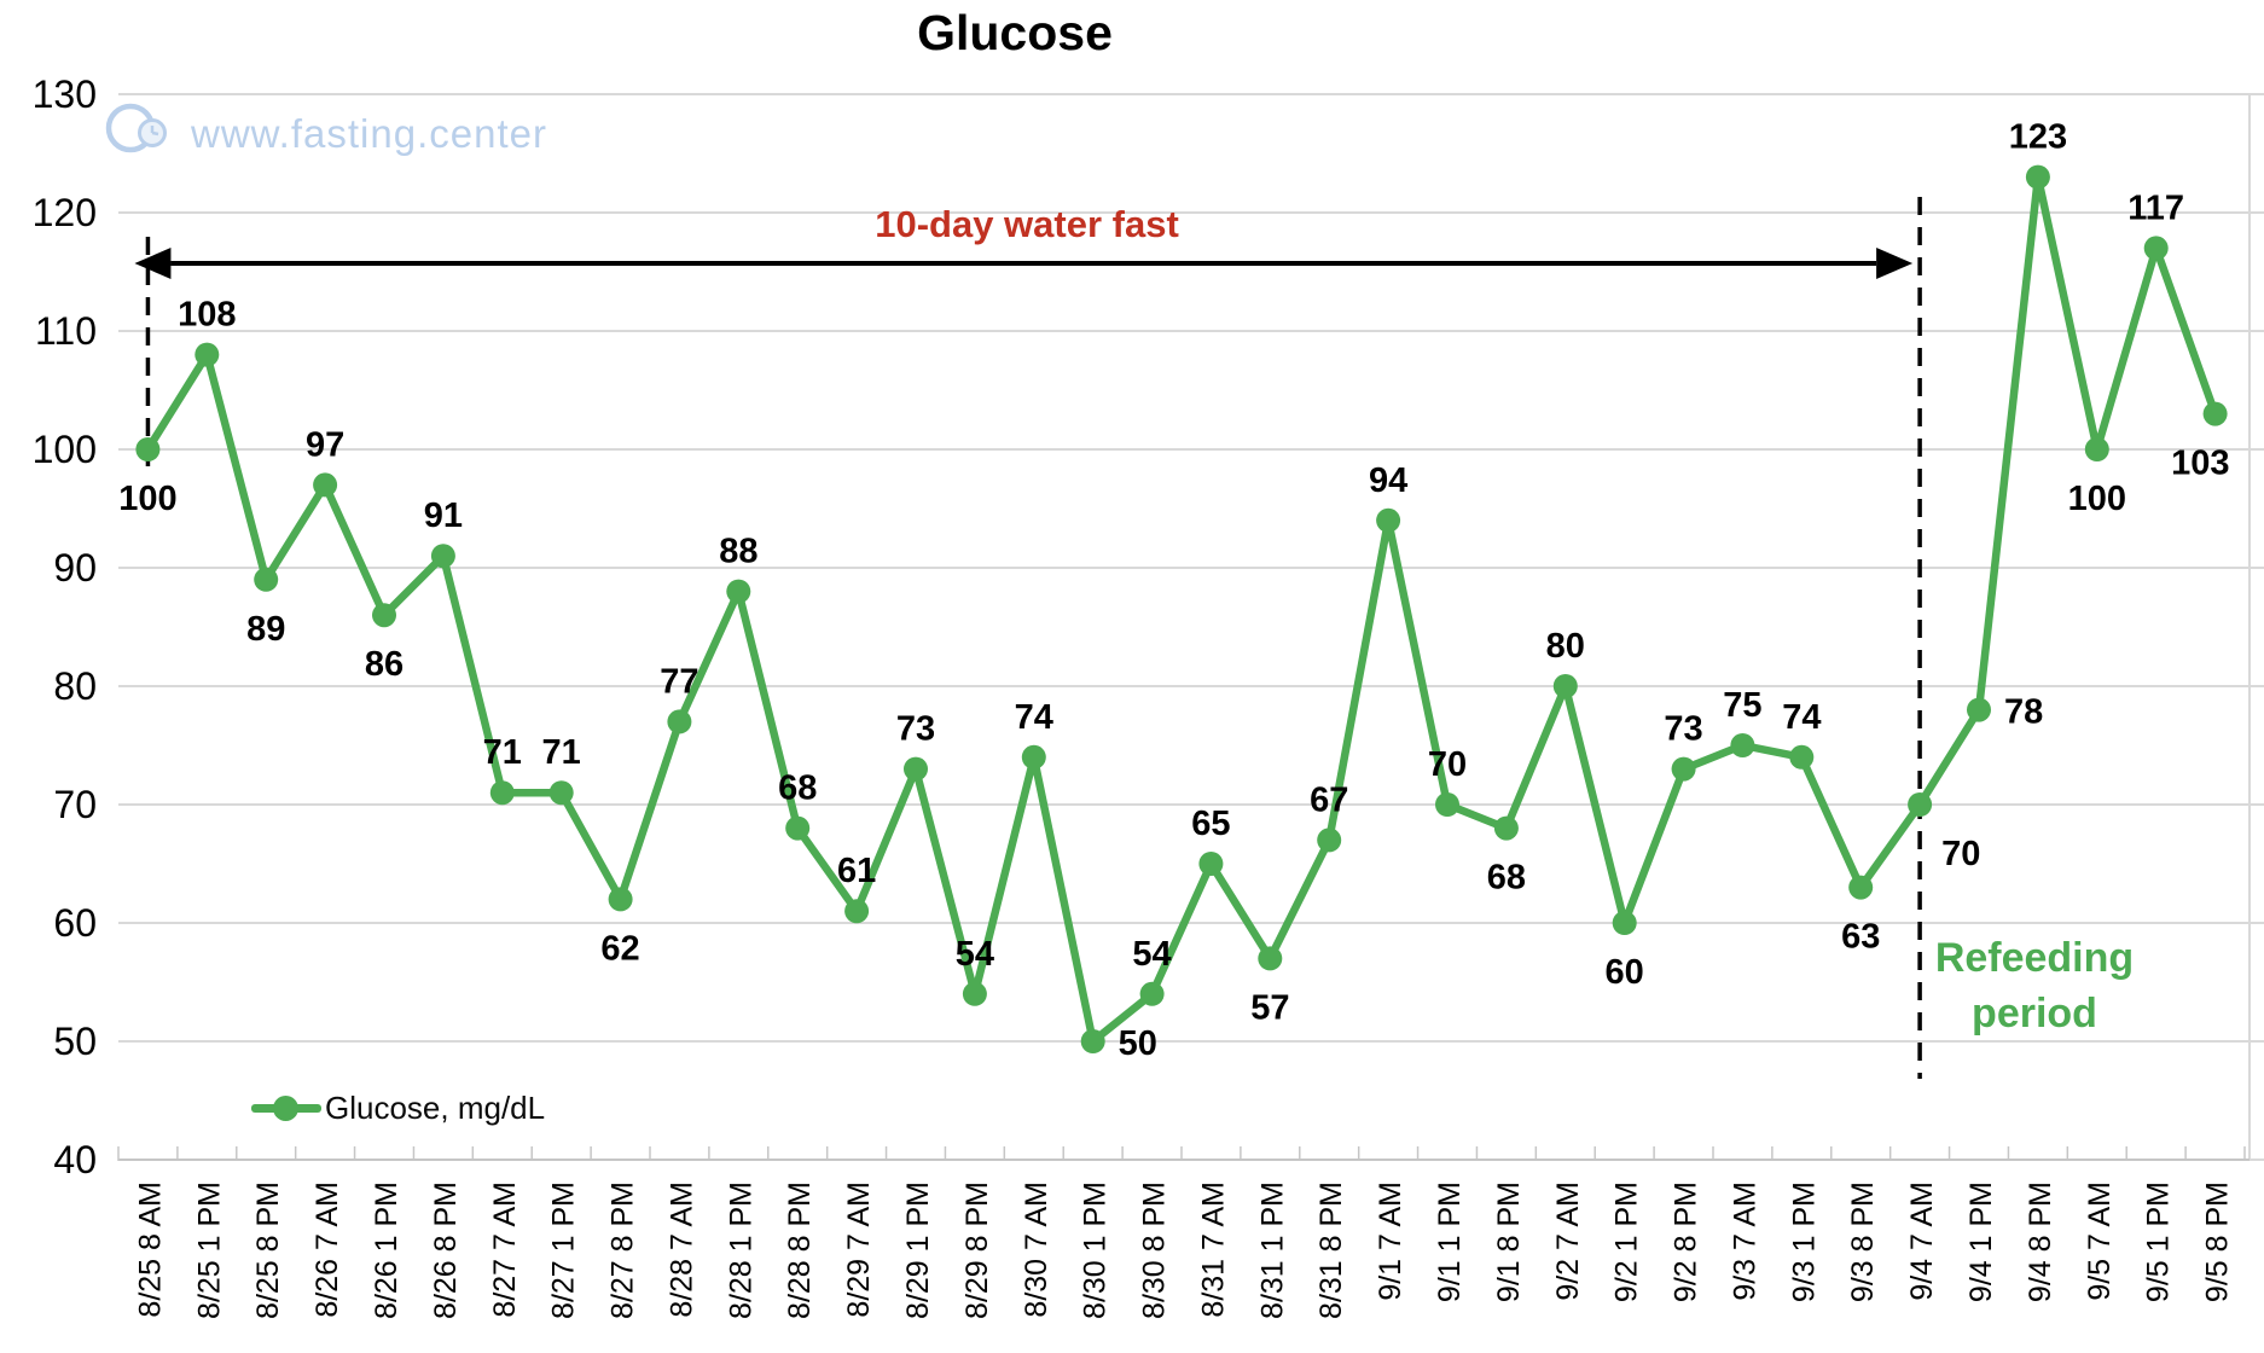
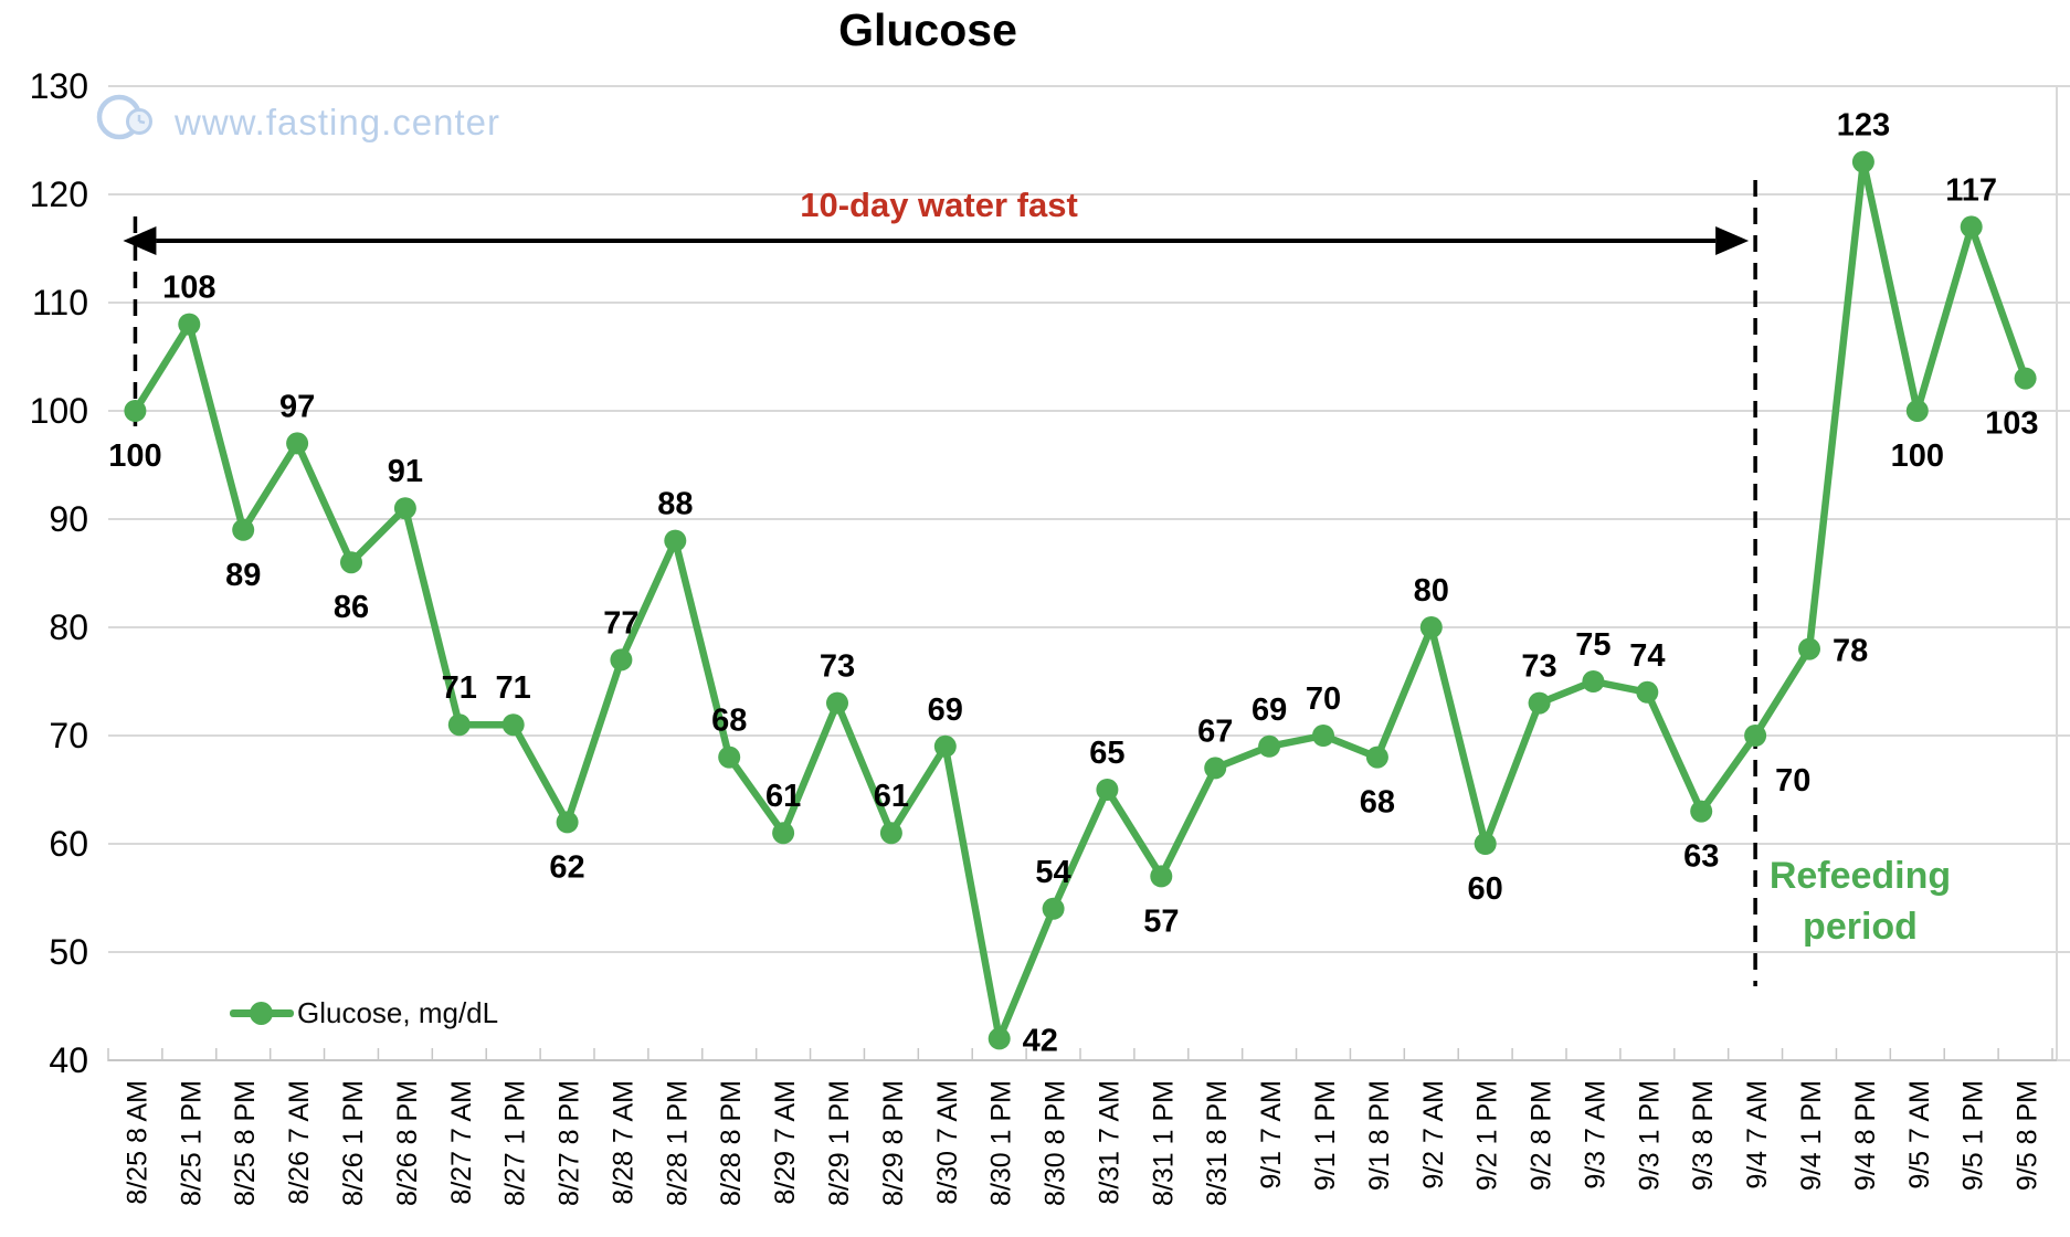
8/29 8 PM: 54 -> 61
8/30 7 AM: 74 -> 69
8/30 1 PM: 50 -> 42
9/1 7 AM: 94 -> 69
